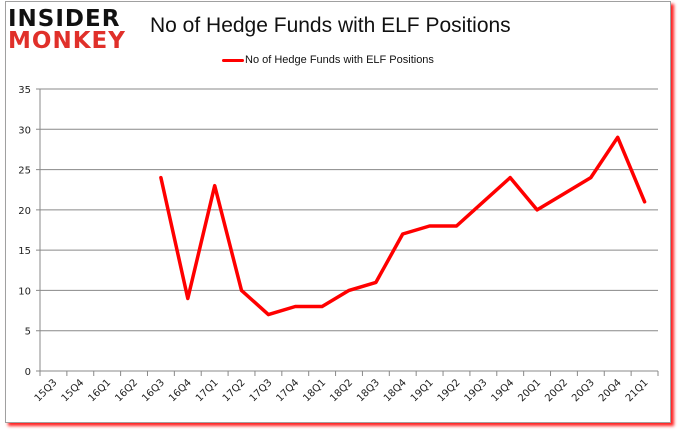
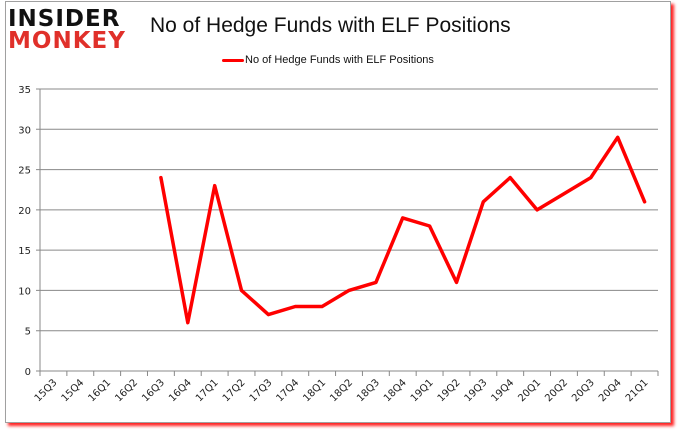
16Q4: 9 -> 6
18Q4: 17 -> 19
19Q2: 18 -> 11
